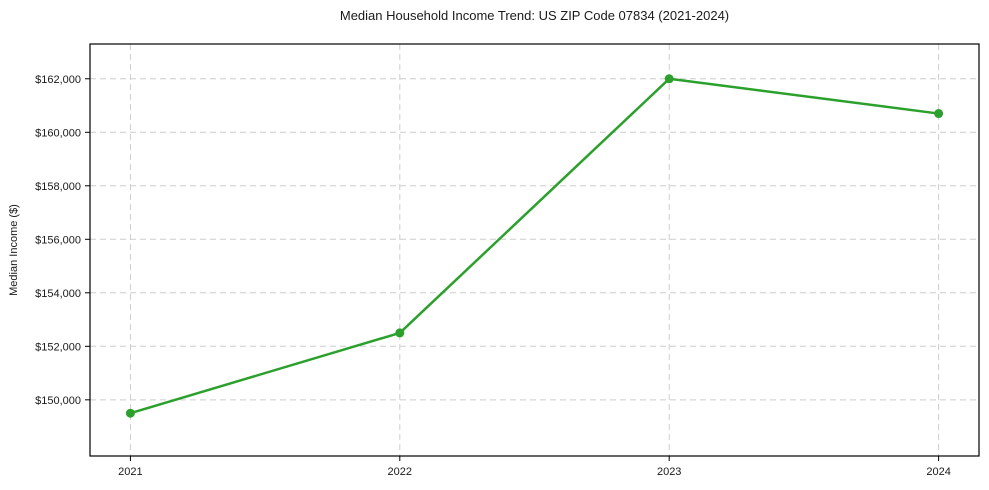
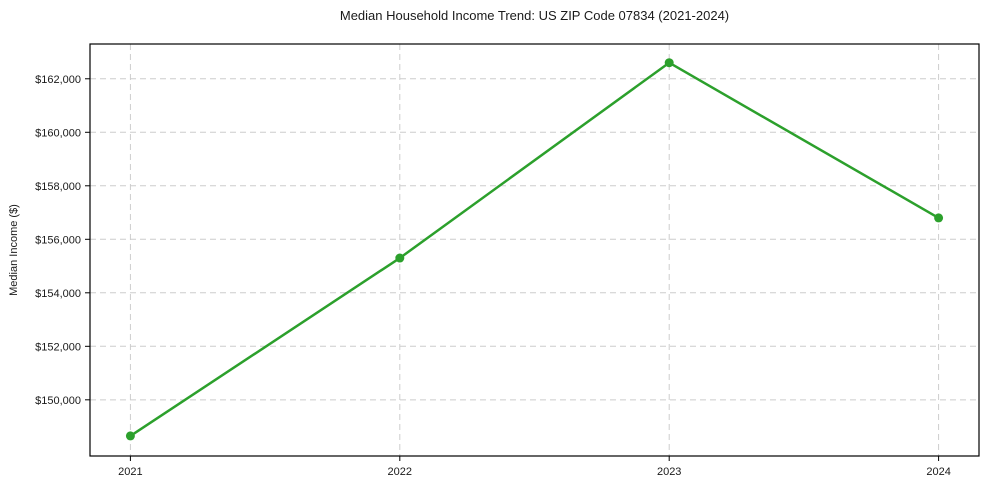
2021: $149500 -> $148600
2022: $152500 -> $155300
2023: $162000 -> $162600
2024: $160700 -> $156800
